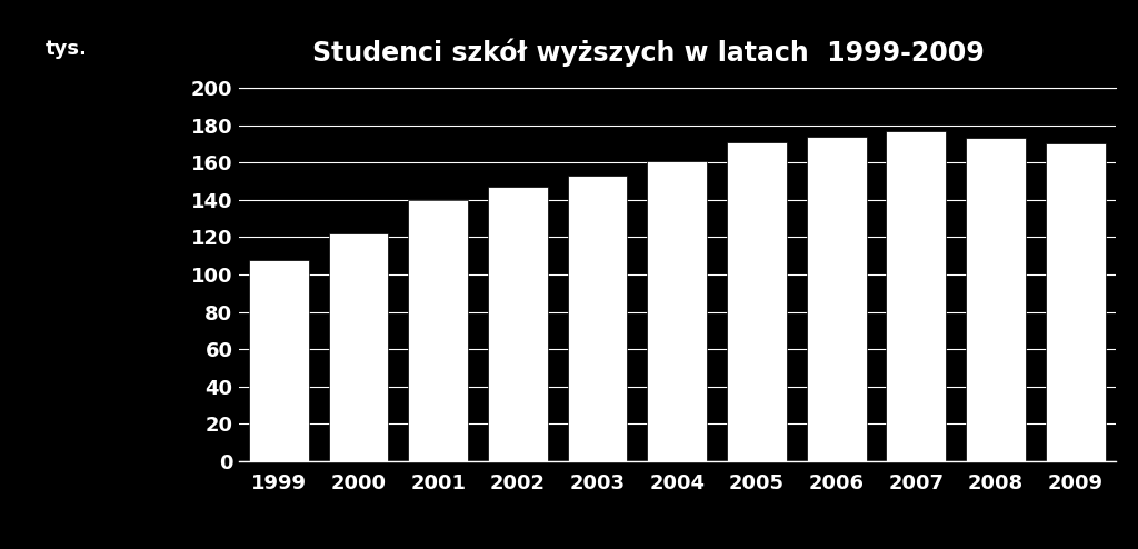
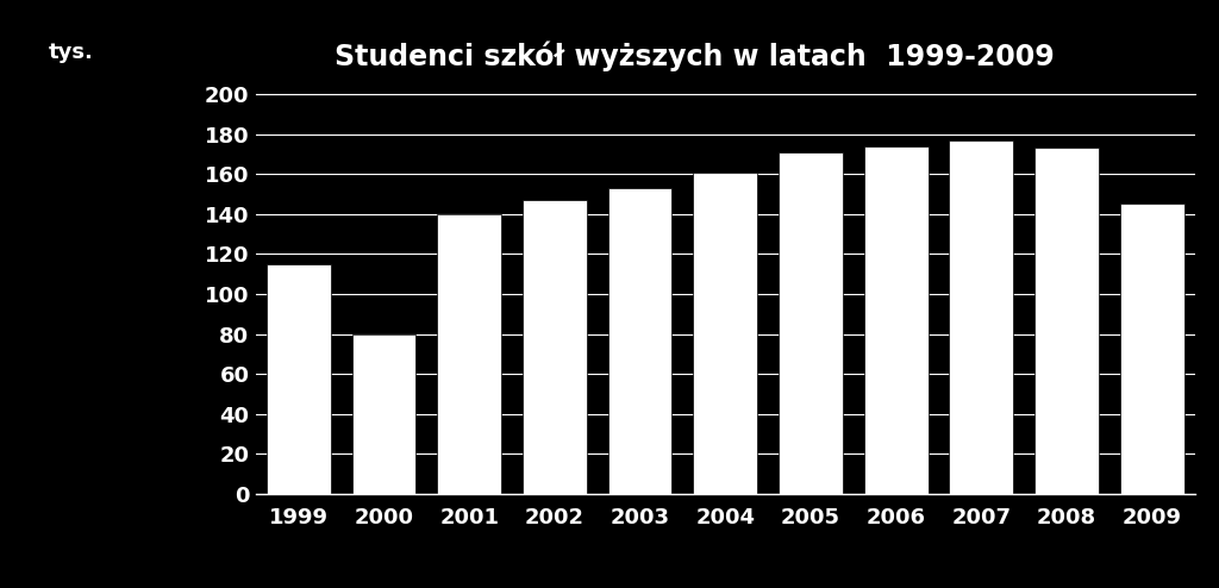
1999: 108 -> 115
2000: 122 -> 80
2009: 170 -> 145
